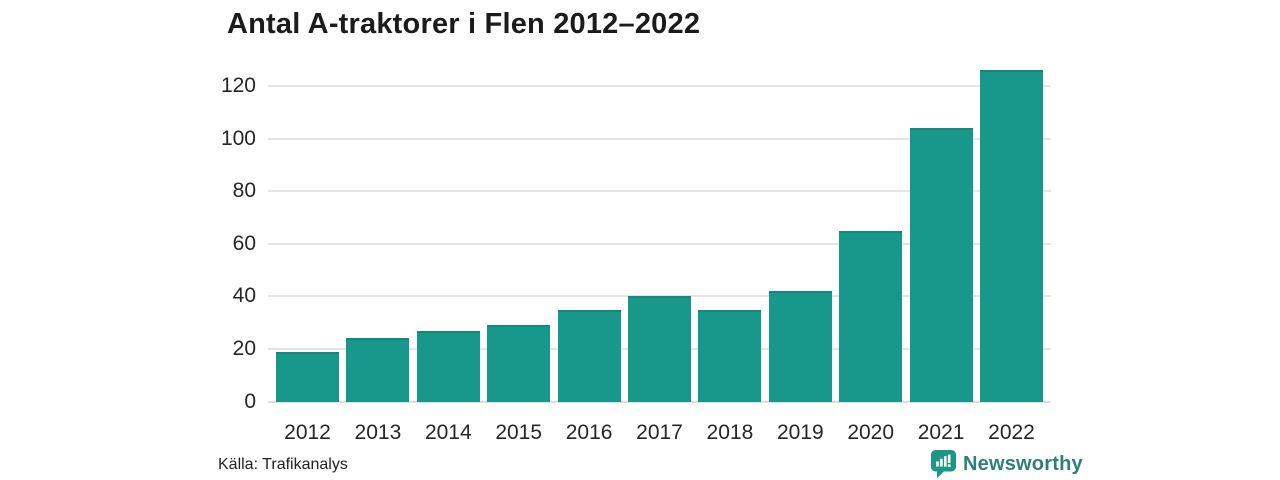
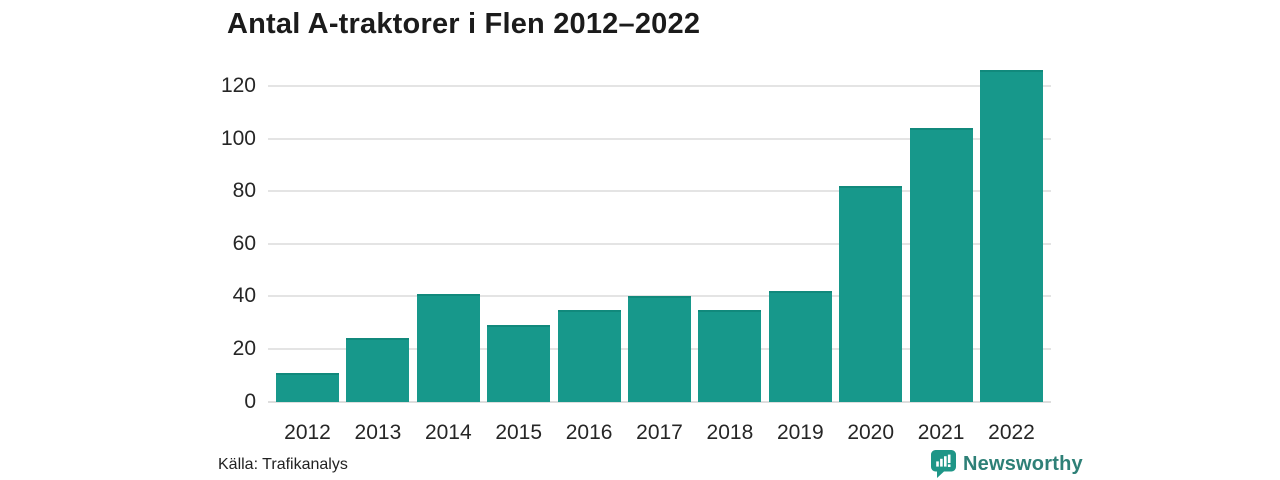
2012: 19 -> 11
2014: 27 -> 41
2020: 65 -> 82
